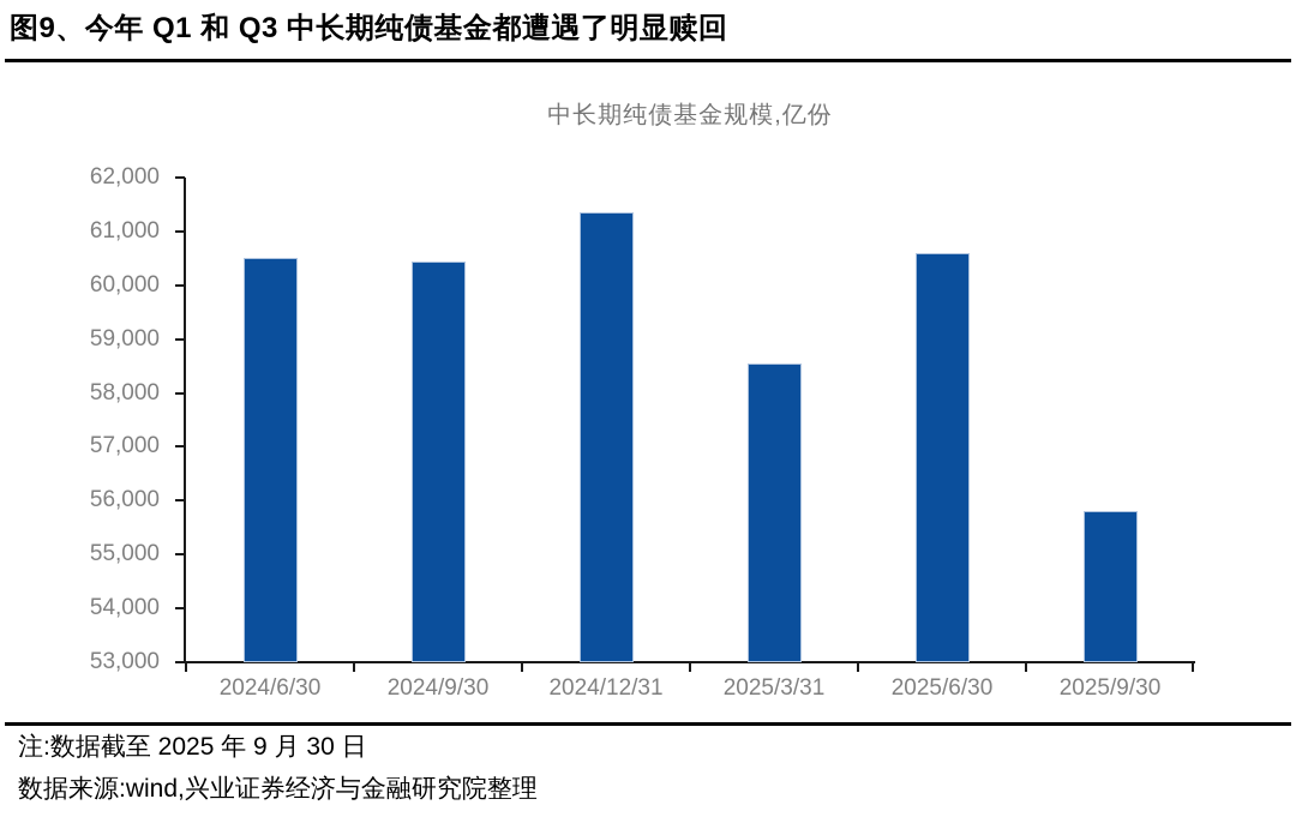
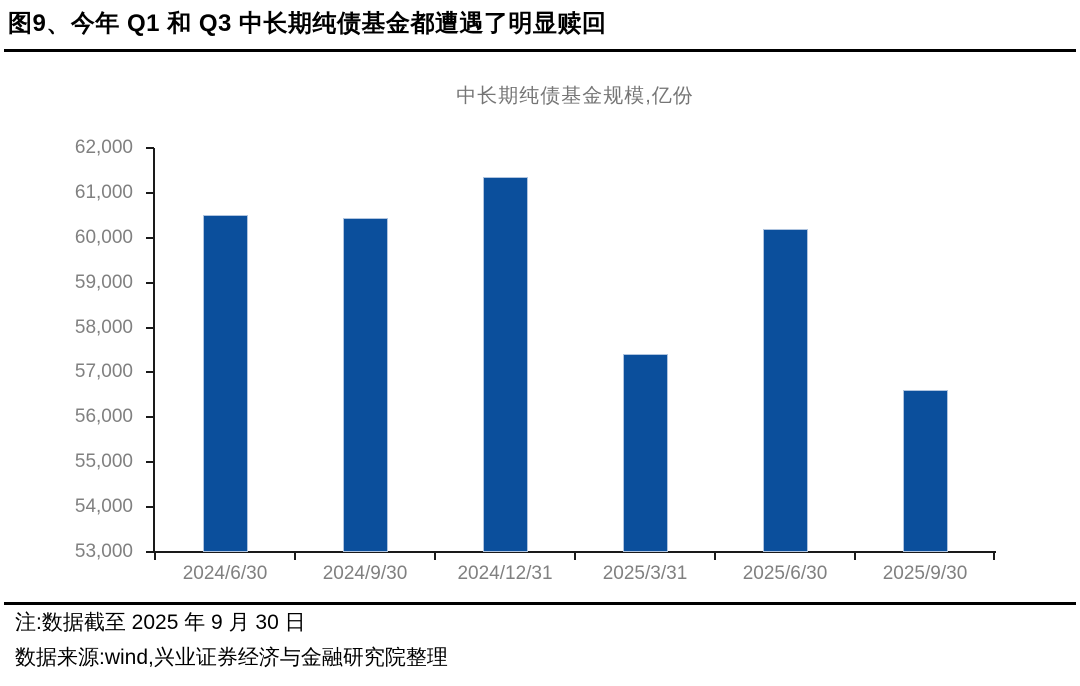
2025/3/31: 58600 -> 57400
2025/6/30: 60600 -> 60200
2025/9/30: 55800 -> 56600
